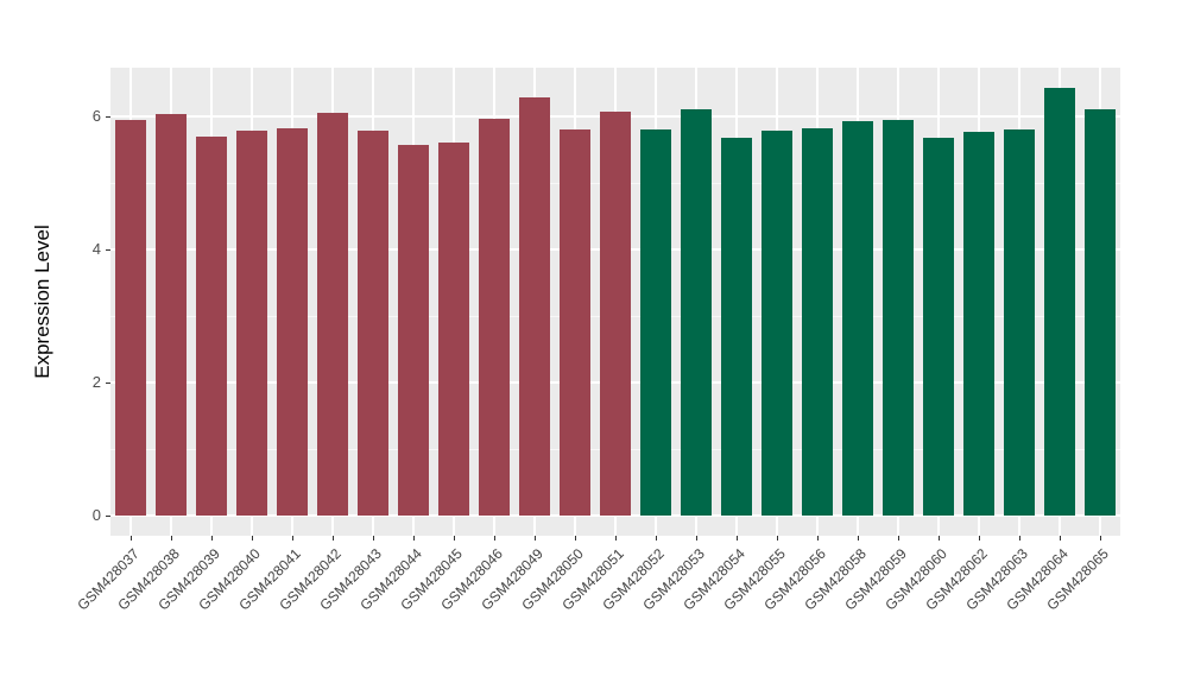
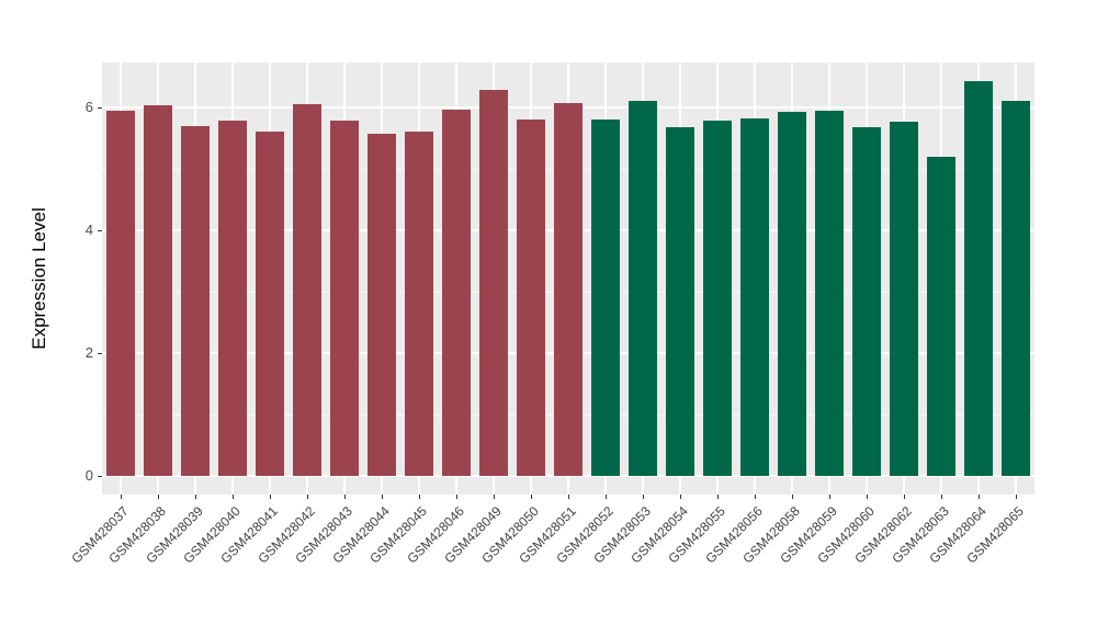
GSM428041: 5.8 -> 5.6
GSM428063: 5.8 -> 5.2
